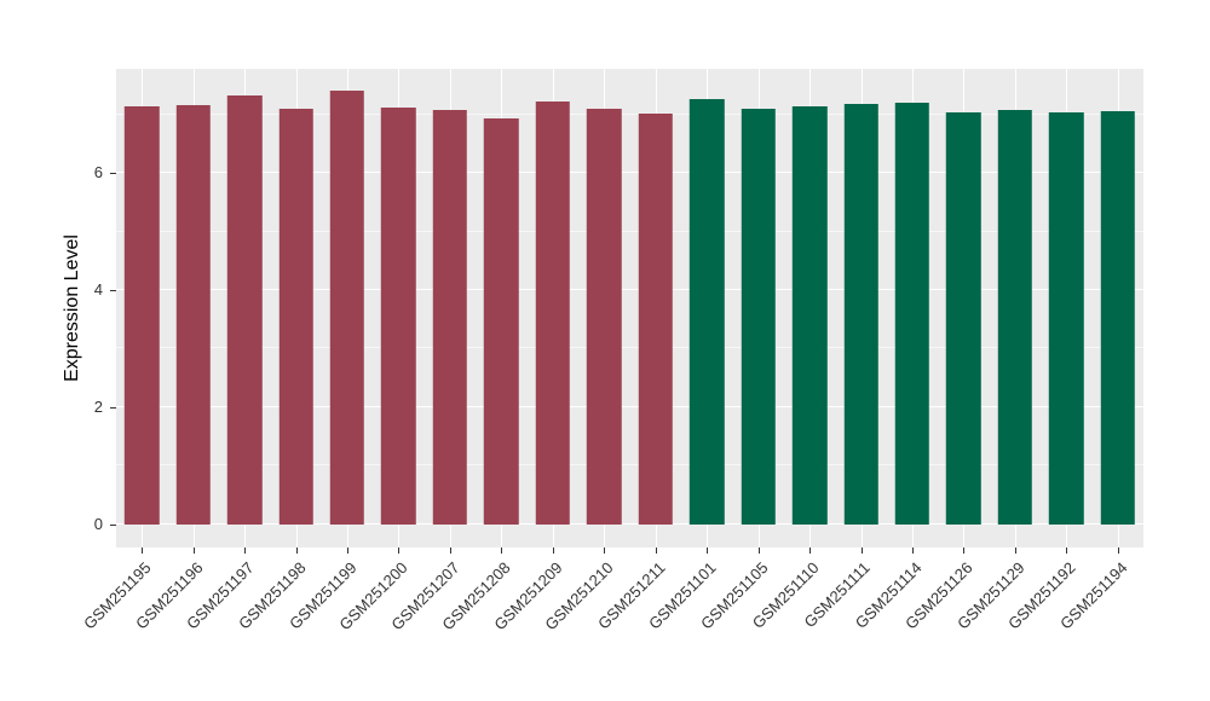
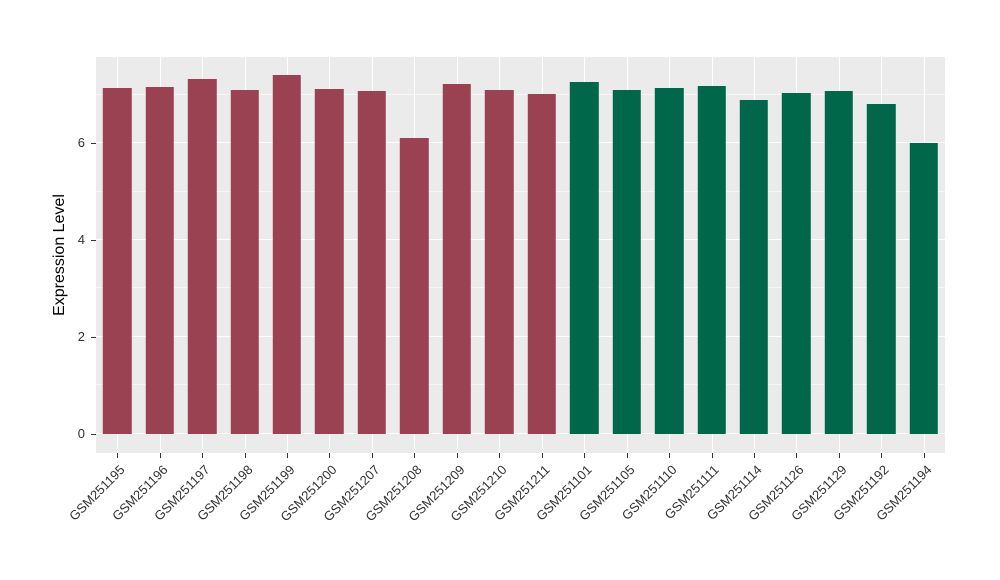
GSM251208: 6.9 -> 6.1
GSM251114: 7.2 -> 6.9
GSM251192: 7.0 -> 6.8
GSM251194: 7.1 -> 6.0
